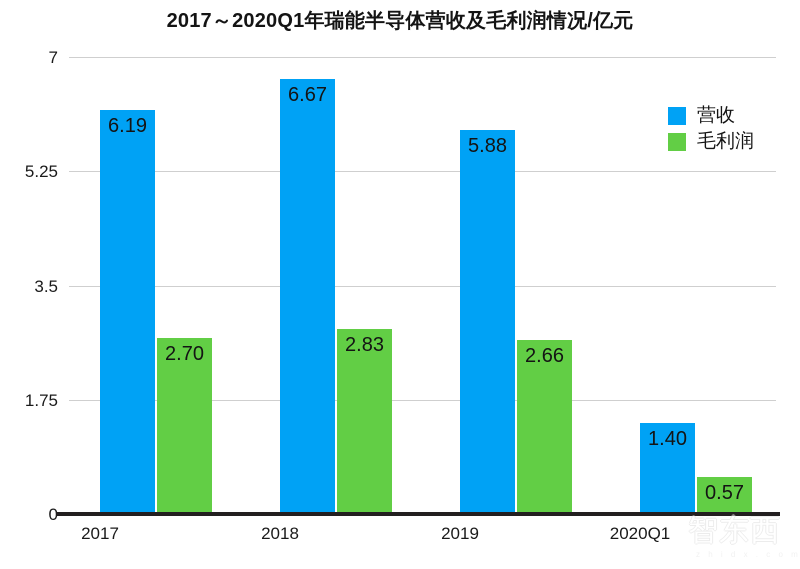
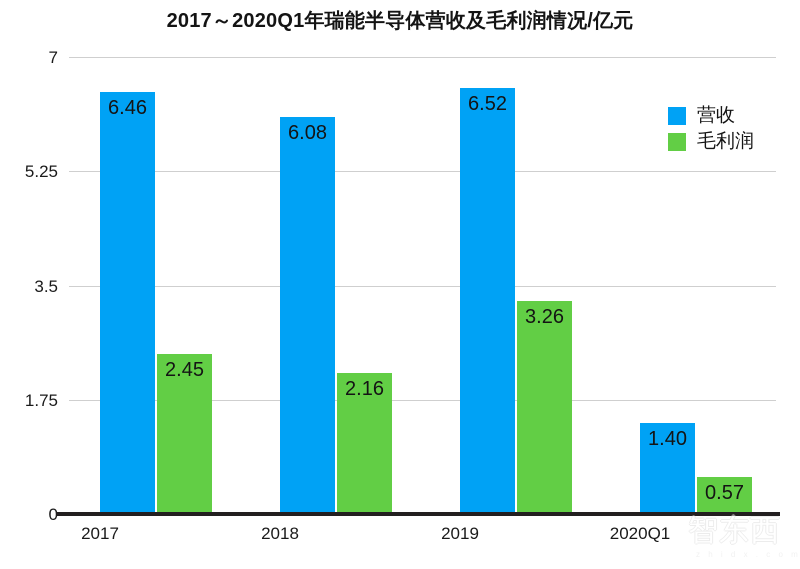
营收/2017: 6.19 -> 6.46
毛利润/2017: 2.70 -> 2.45
营收/2018: 6.67 -> 6.08
毛利润/2018: 2.83 -> 2.16
营收/2019: 5.88 -> 6.52
毛利润/2019: 2.66 -> 3.26
